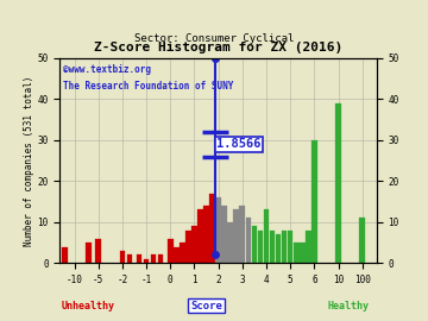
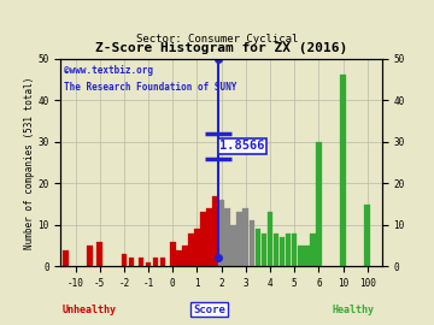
10: 39 -> 46
100: 11 -> 15
